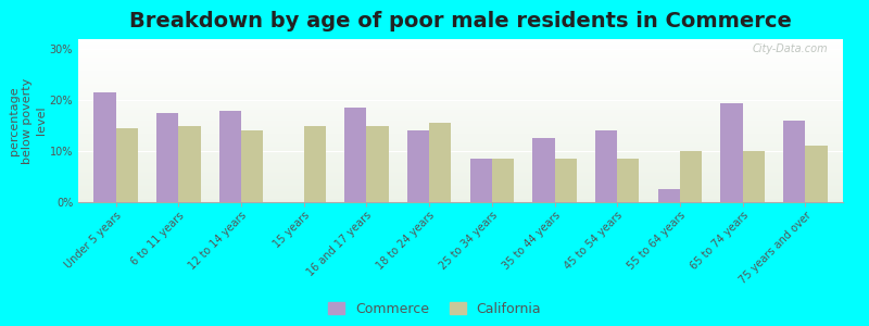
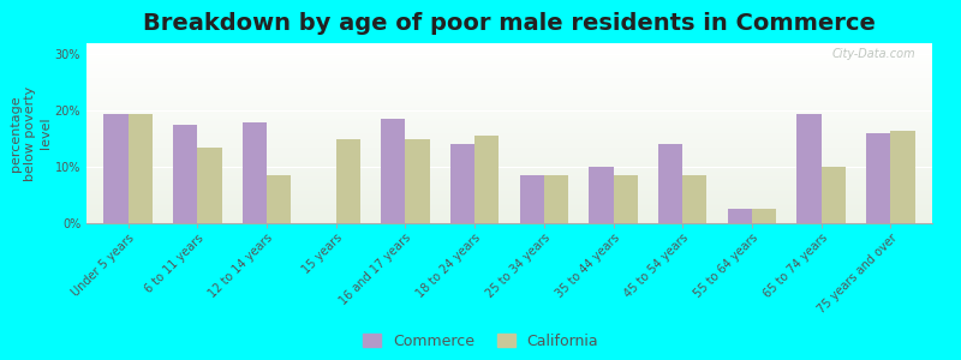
Commerce/Under 5 years: 21.5% -> 19.5%
California/Under 5 years: 14.5% -> 19.5%
California/6 to 11 years: 15.0% -> 13.5%
California/12 to 14 years: 14.0% -> 8.5%
Commerce/35 to 44 years: 12.5% -> 10.0%
California/55 to 64 years: 10.0% -> 2.5%
California/75 years and over: 11.0% -> 16.5%
